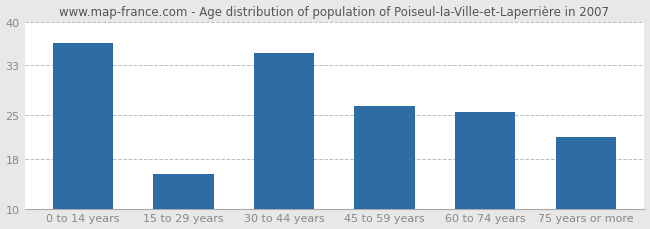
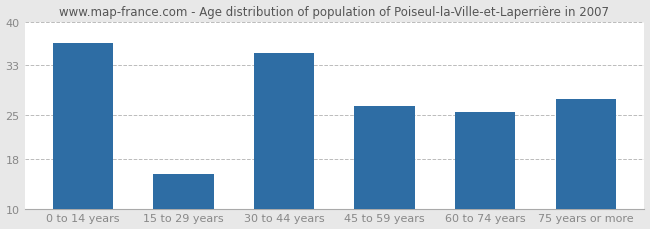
75 years or more: 21.4 -> 27.5
